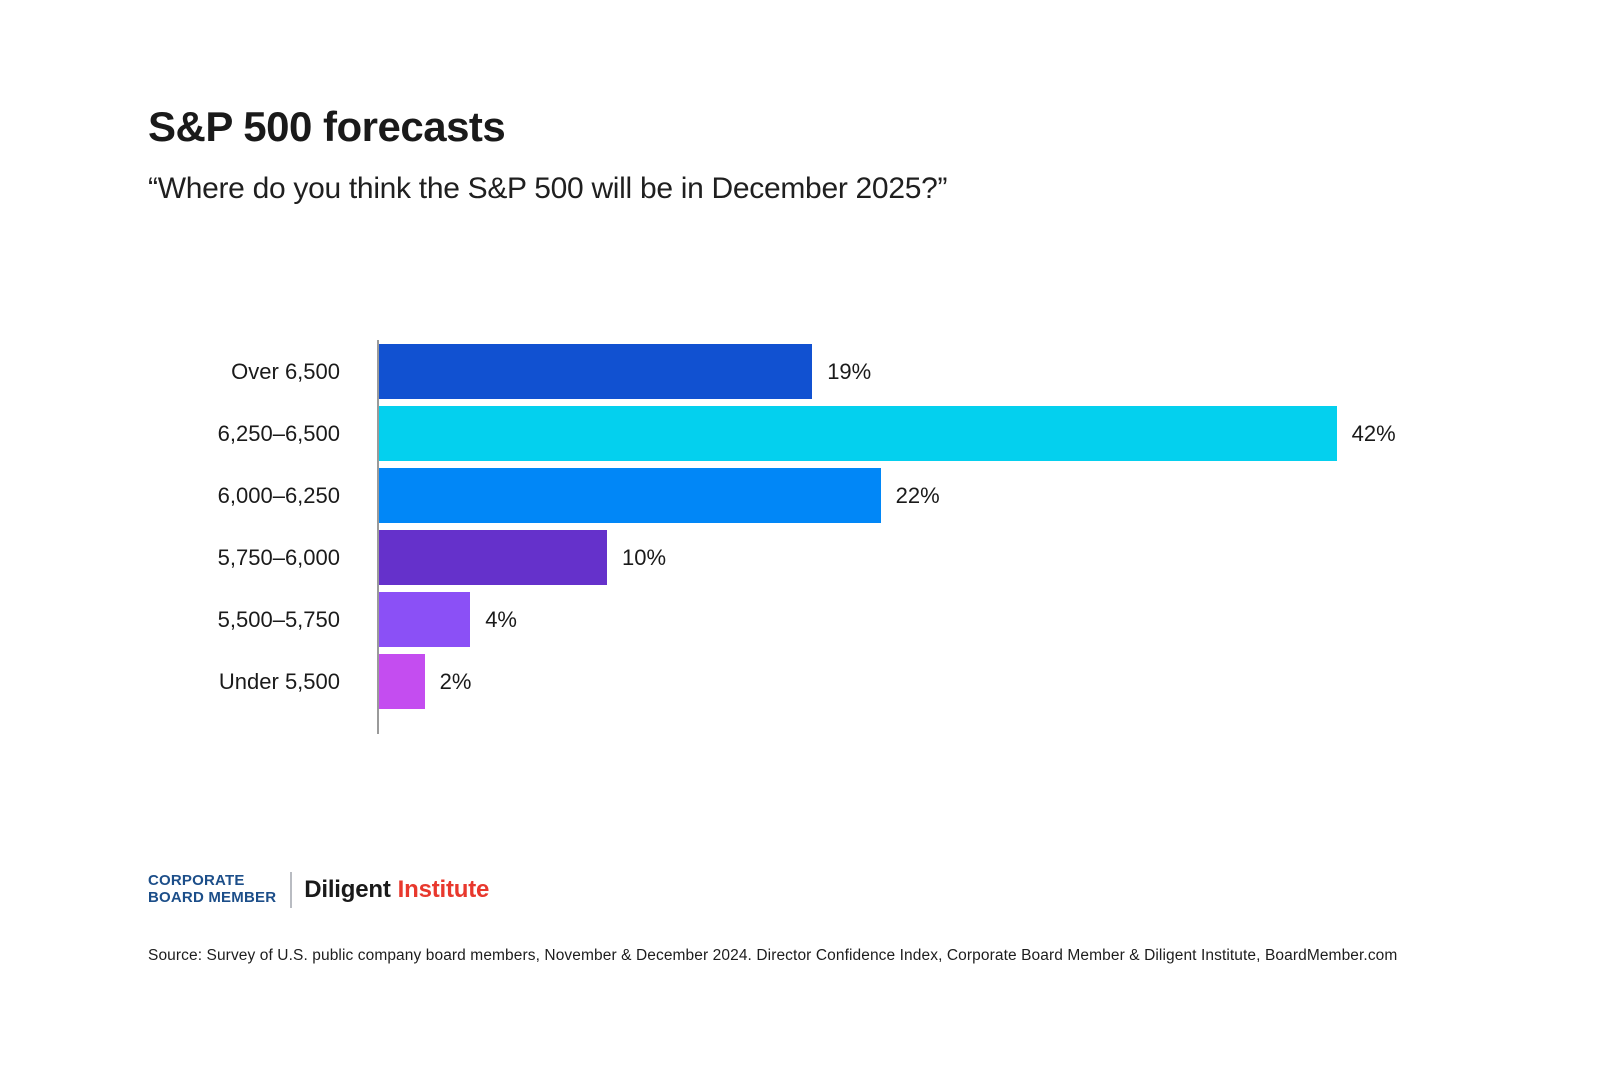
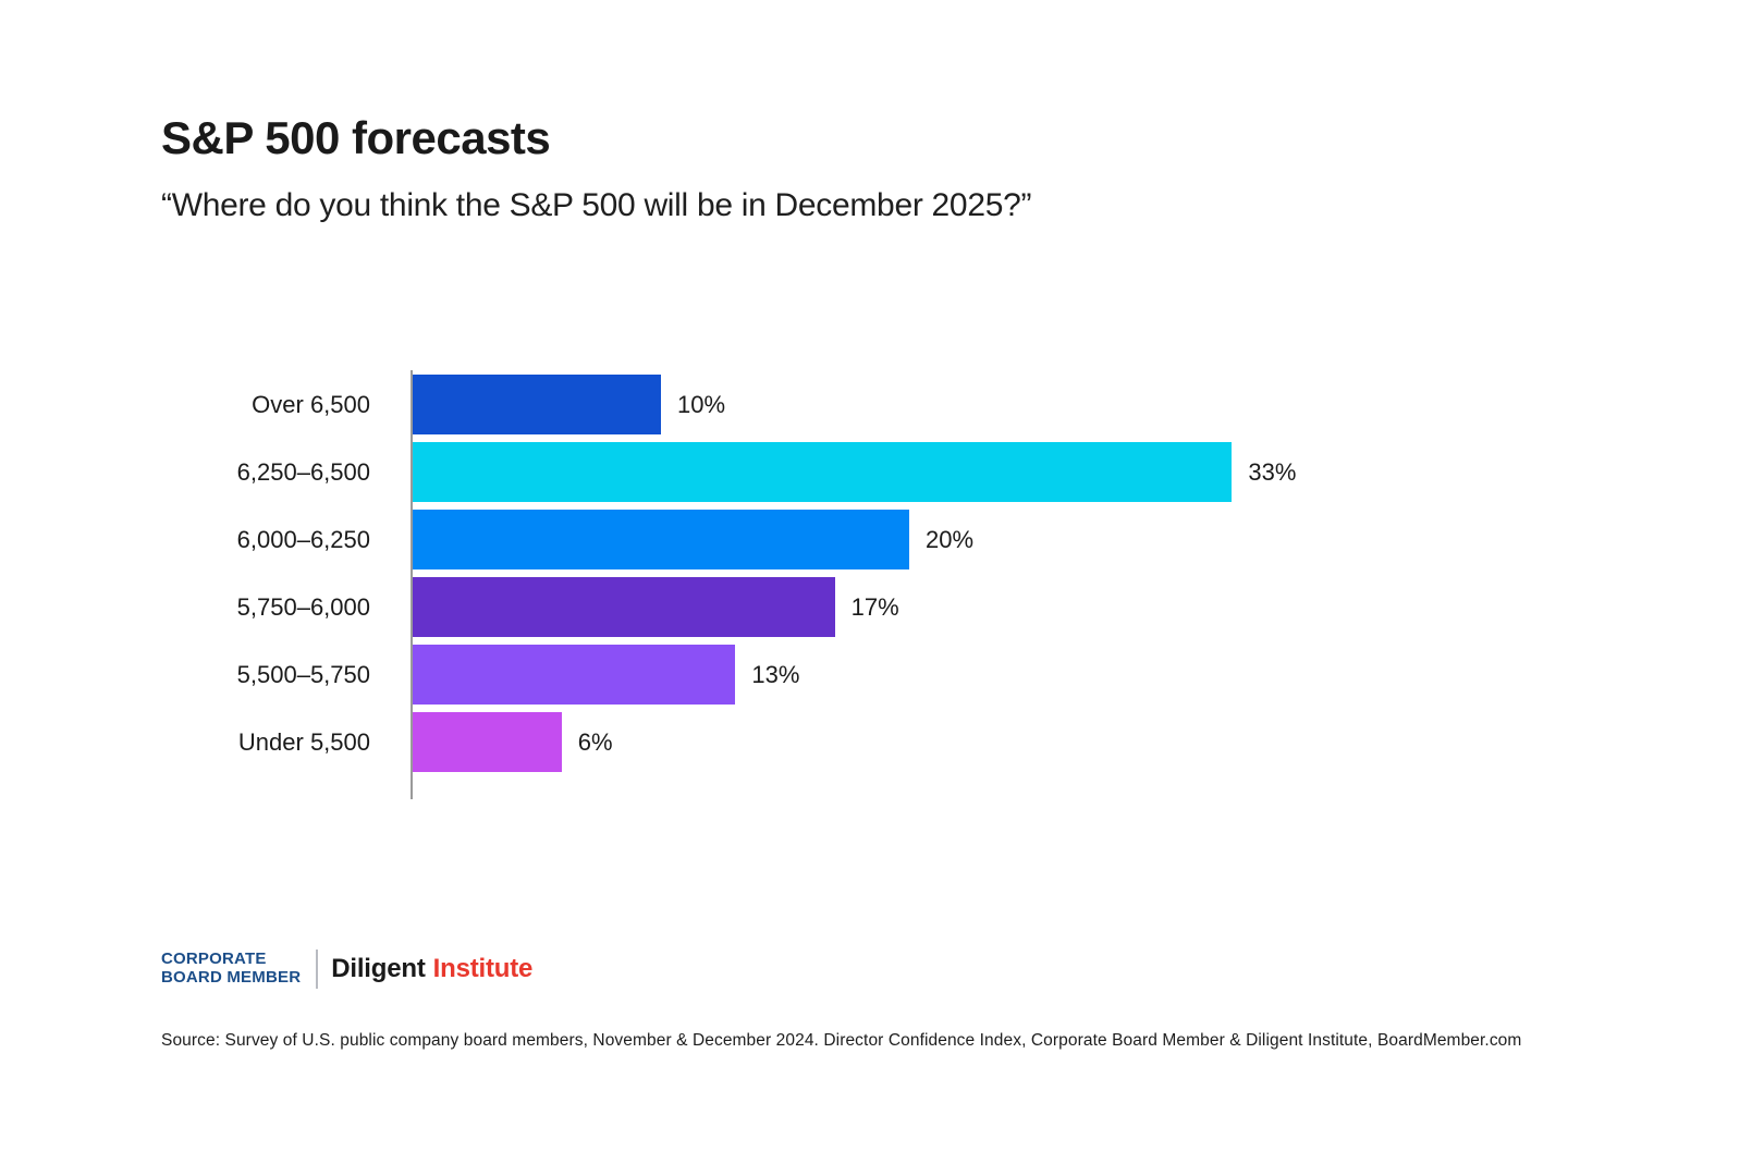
Over 6,500: 19% -> 10%
6,250–6,500: 42% -> 33%
6,000–6,250: 22% -> 20%
5,750–6,000: 10% -> 17%
5,500–5,750: 4% -> 13%
Under 5,500: 2% -> 6%
